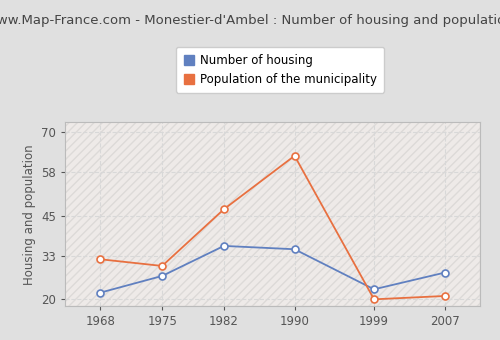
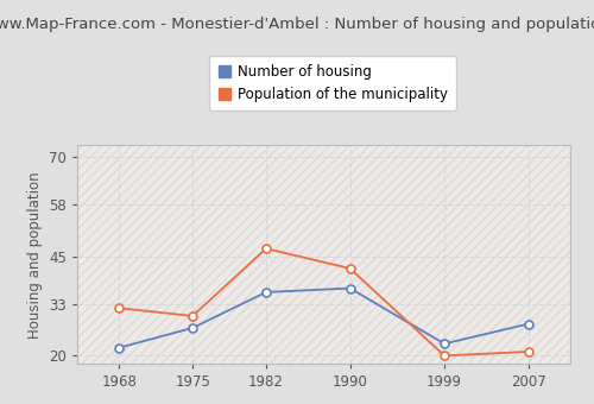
Number of housing/1990: 35 -> 37
Population of the municipality/1990: 63 -> 42
